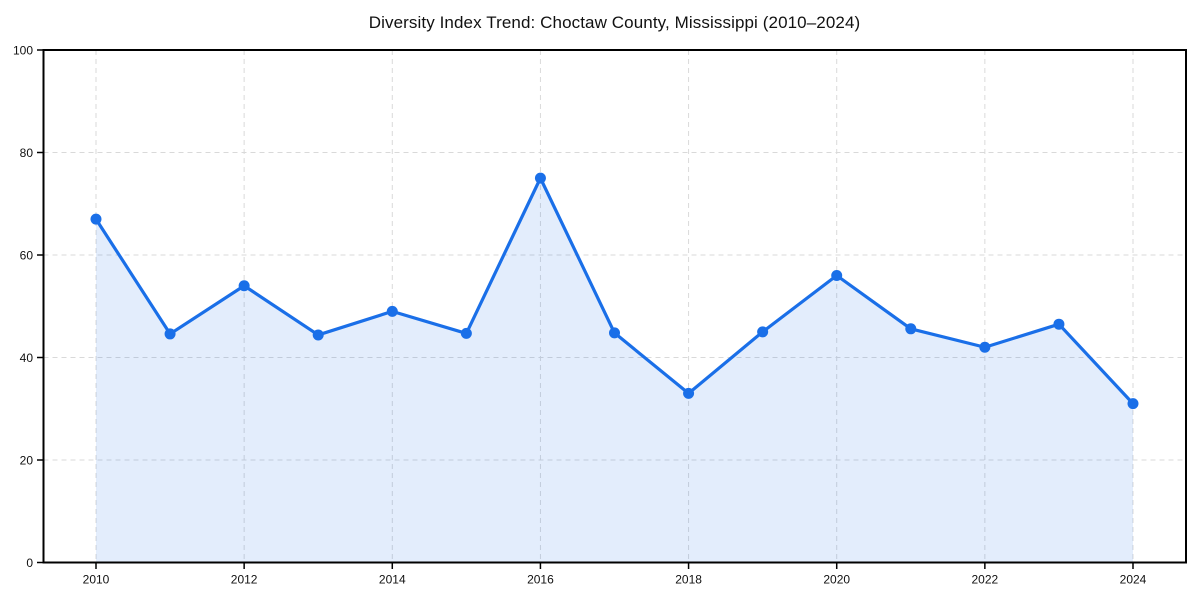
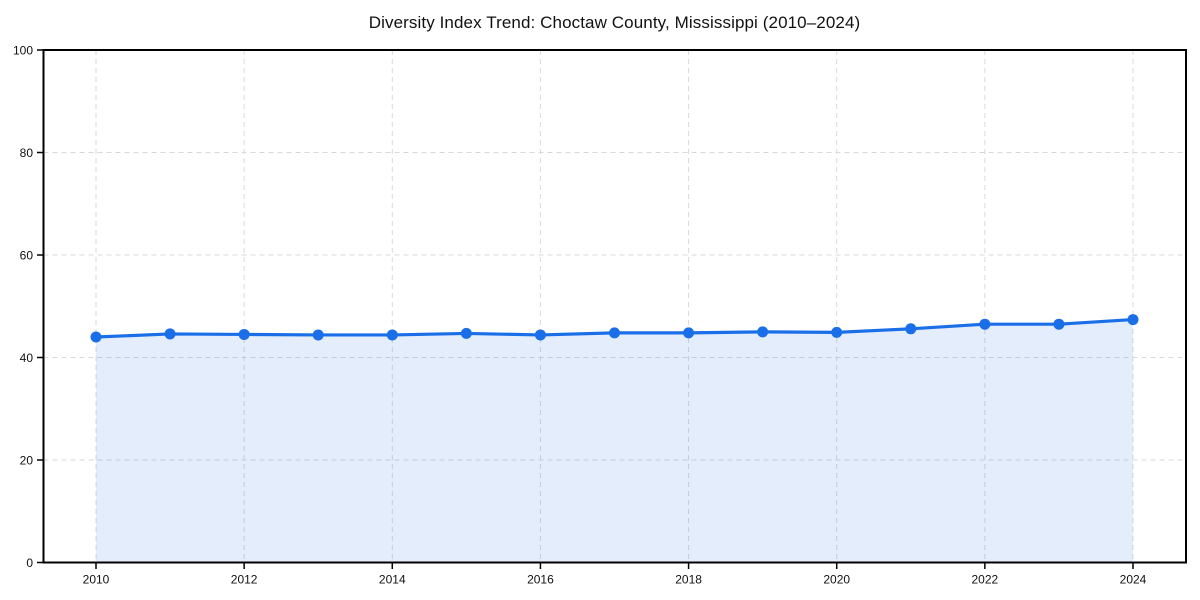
2010: 67 -> 44
2012: 54 -> 44
2014: 49 -> 44
2016: 75 -> 44
2018: 33 -> 45
2020: 56 -> 45
2022: 42 -> 46
2024: 31 -> 47
